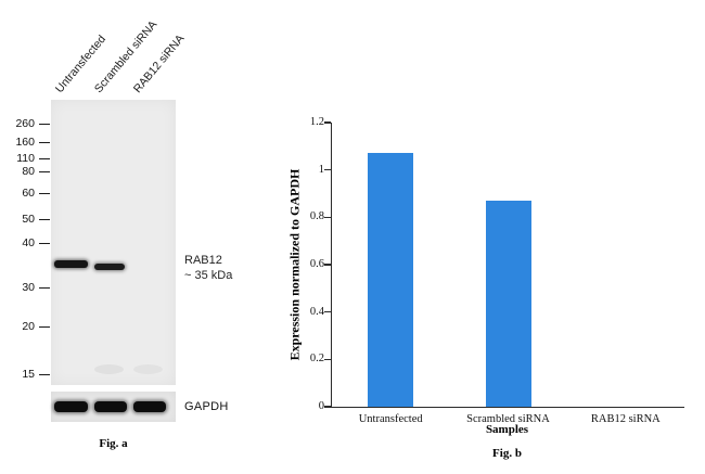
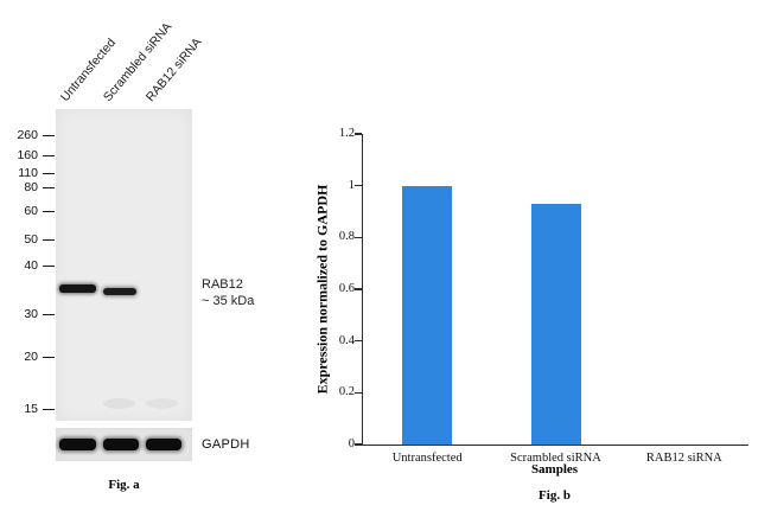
Untransfected: 1.07 -> 1.00
Scrambled siRNA: 0.87 -> 0.93
